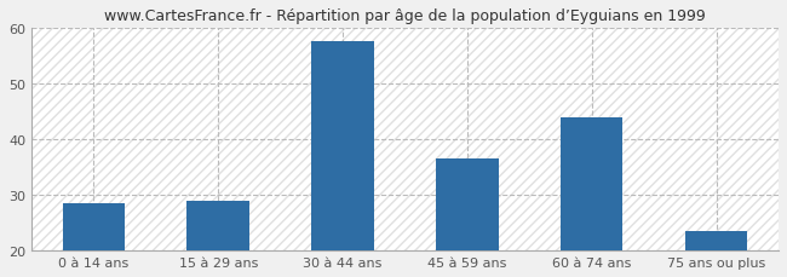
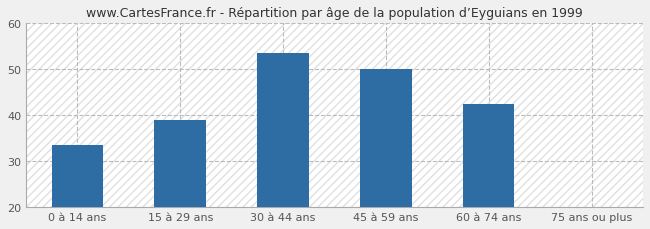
0 à 14 ans: 28.5 -> 33.5
15 à 29 ans: 29.0 -> 39.0
30 à 44 ans: 57.5 -> 53.5
45 à 59 ans: 36.5 -> 50.0
60 à 74 ans: 44.0 -> 42.5
75 ans ou plus: 23.5 -> 20.0
